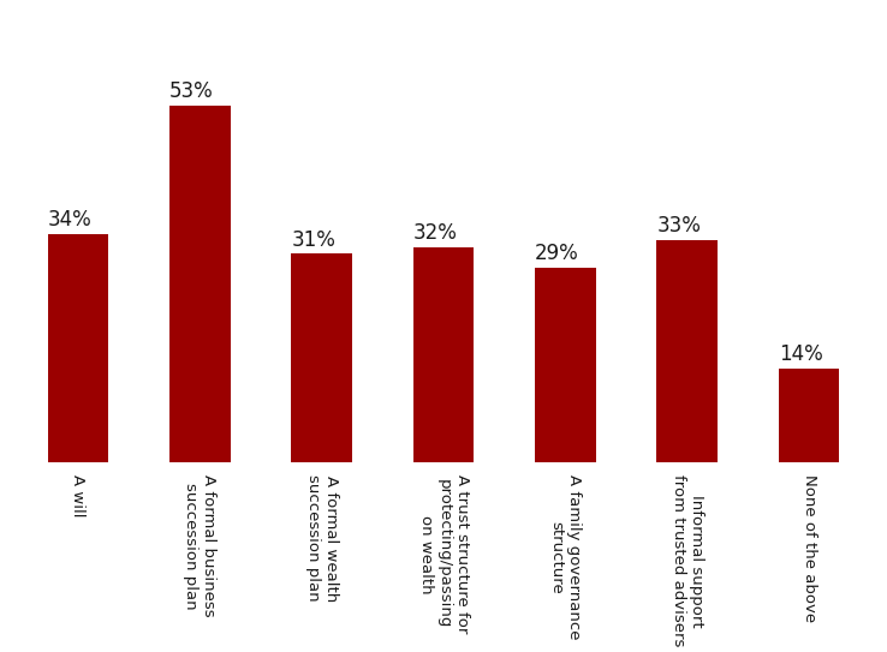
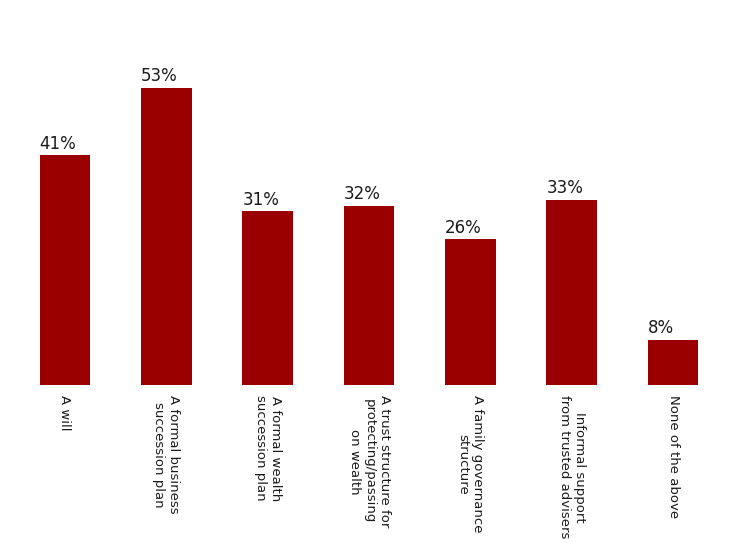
A will: 34% -> 41%
A family governance structure: 29% -> 26%
None of the above: 14% -> 8%
